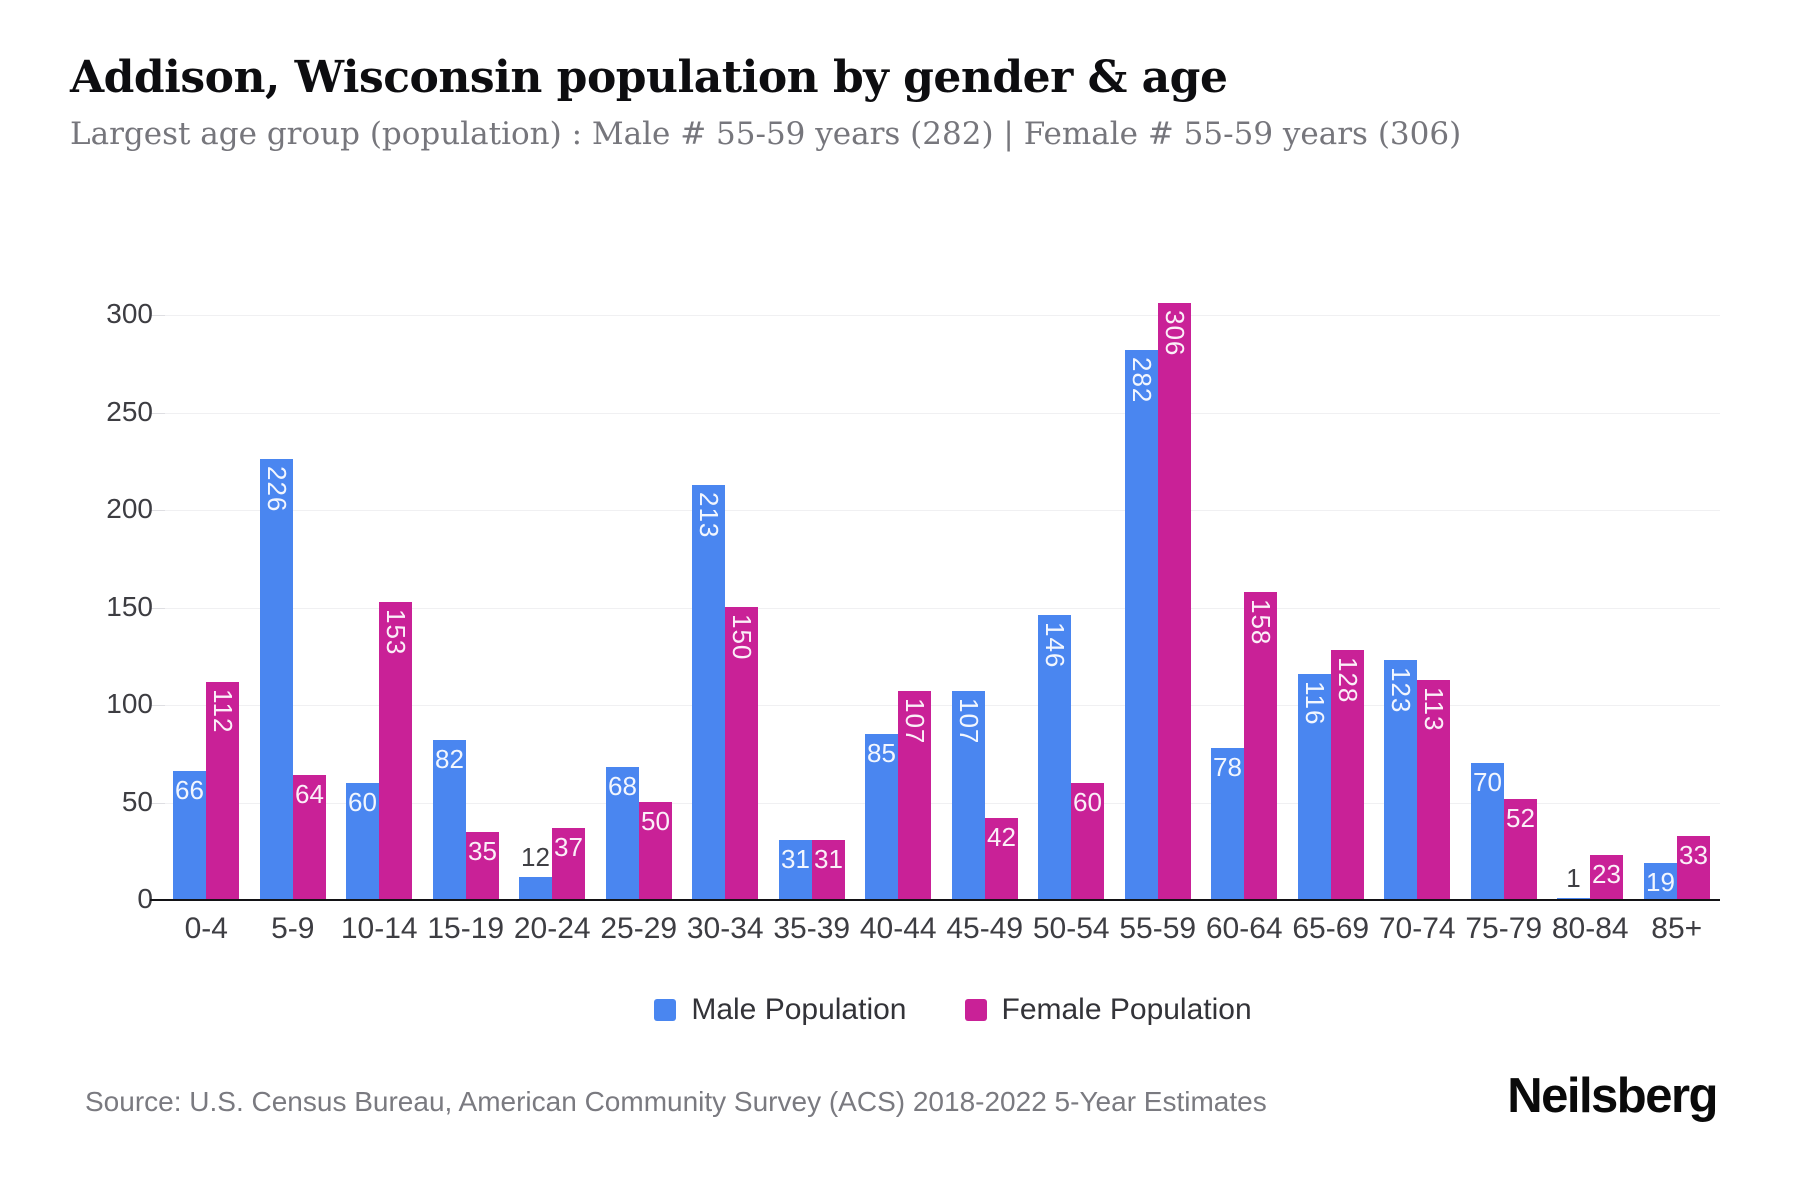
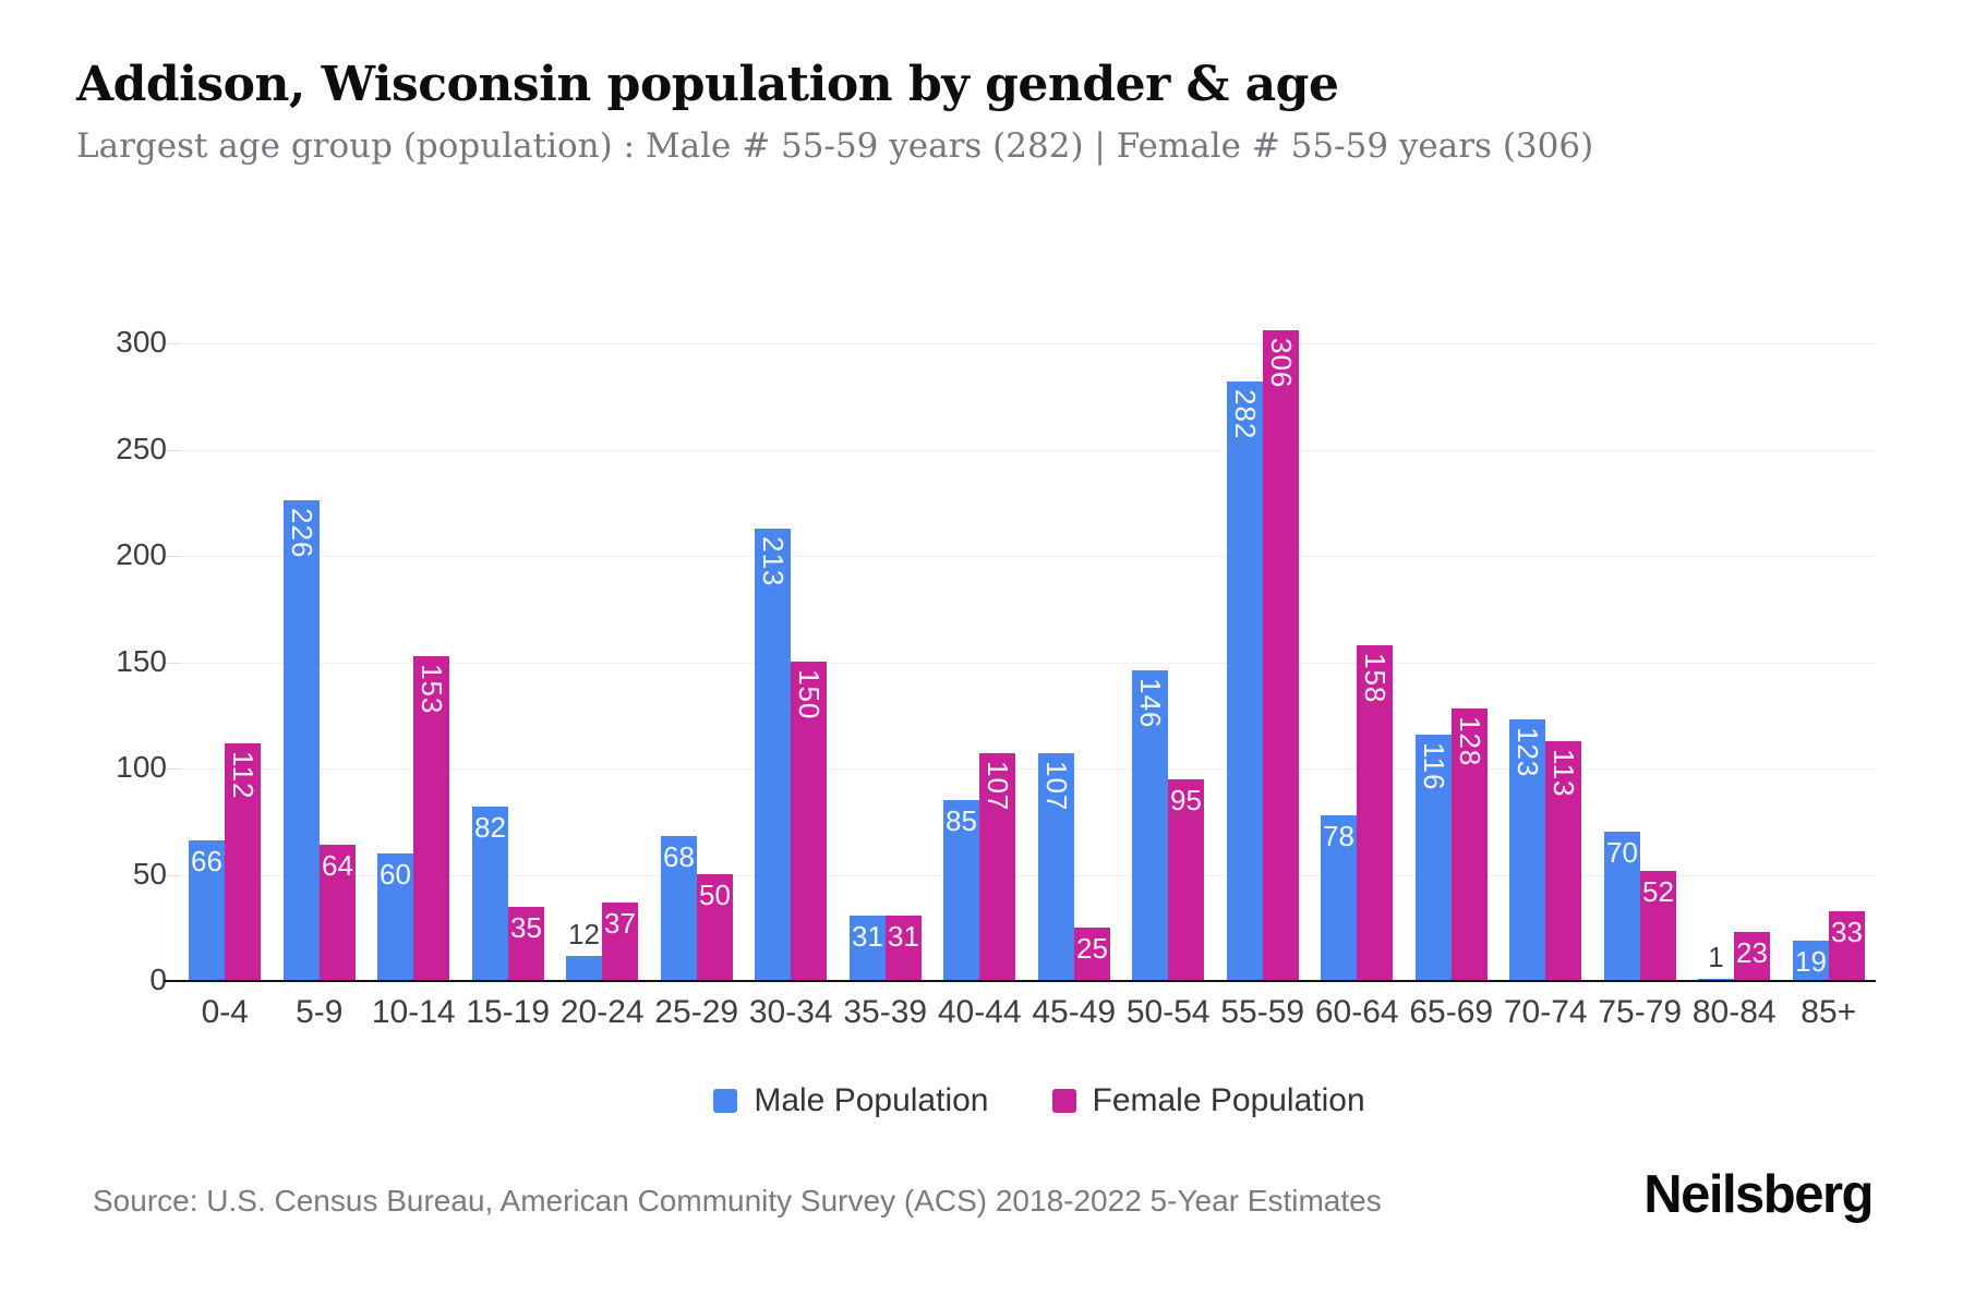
Female Population/45-49: 42 -> 25
Female Population/50-54: 60 -> 95
